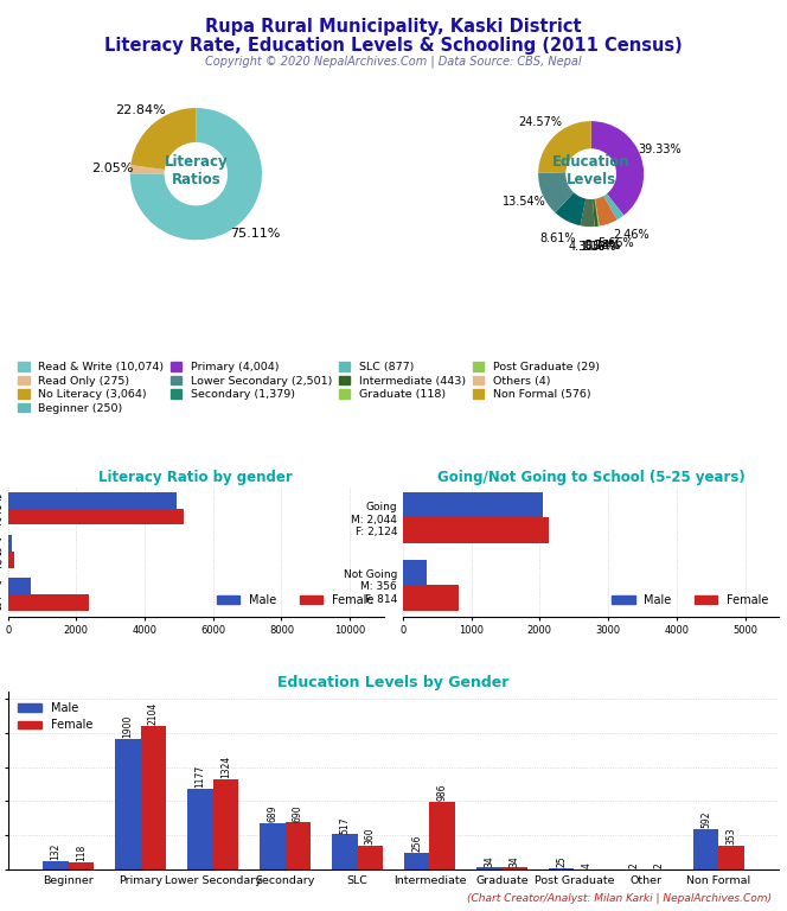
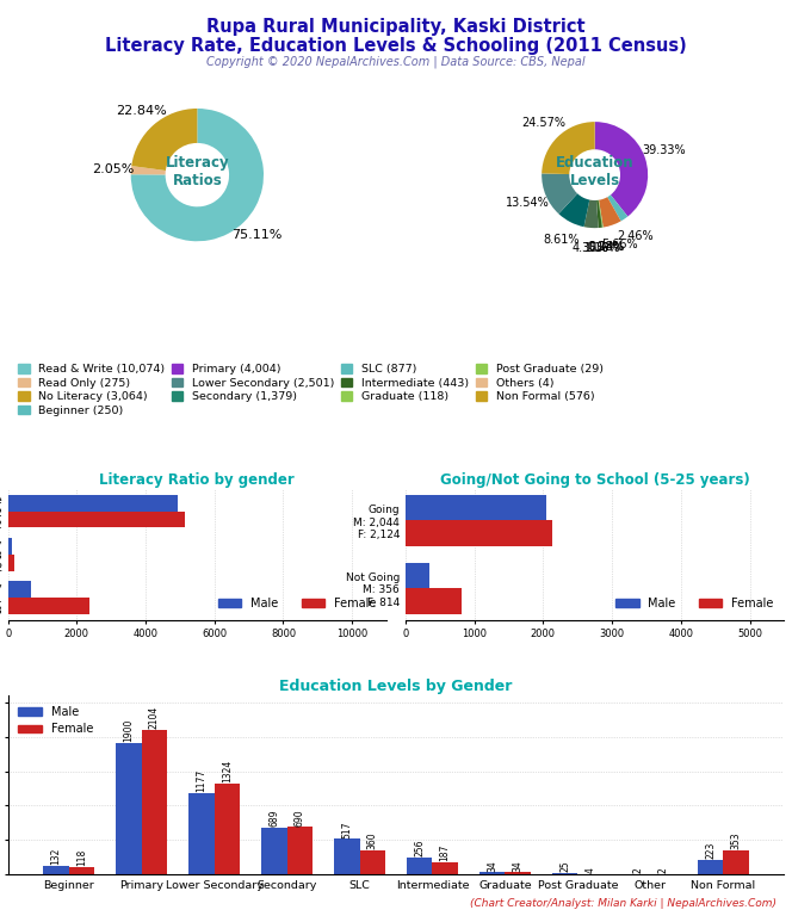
Education Levels by Gender/Female/Intermediate: 986 -> 187
Education Levels by Gender/Male/Non Formal: 592 -> 223
